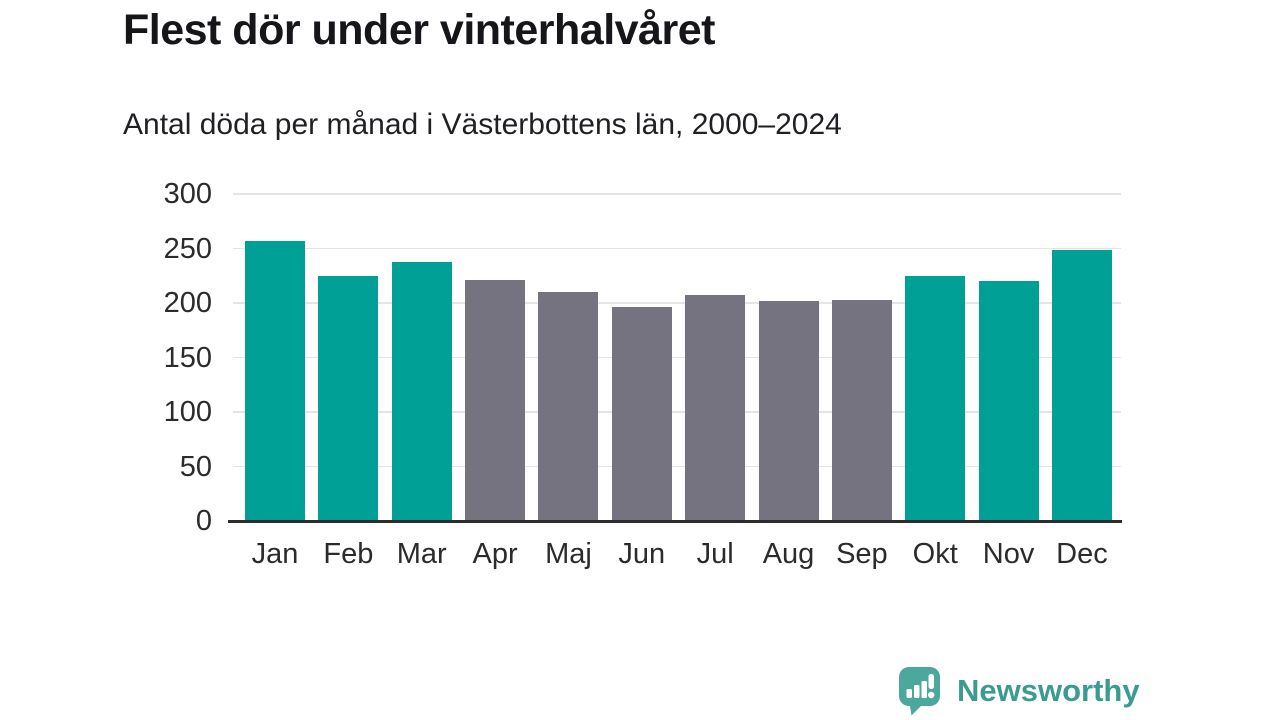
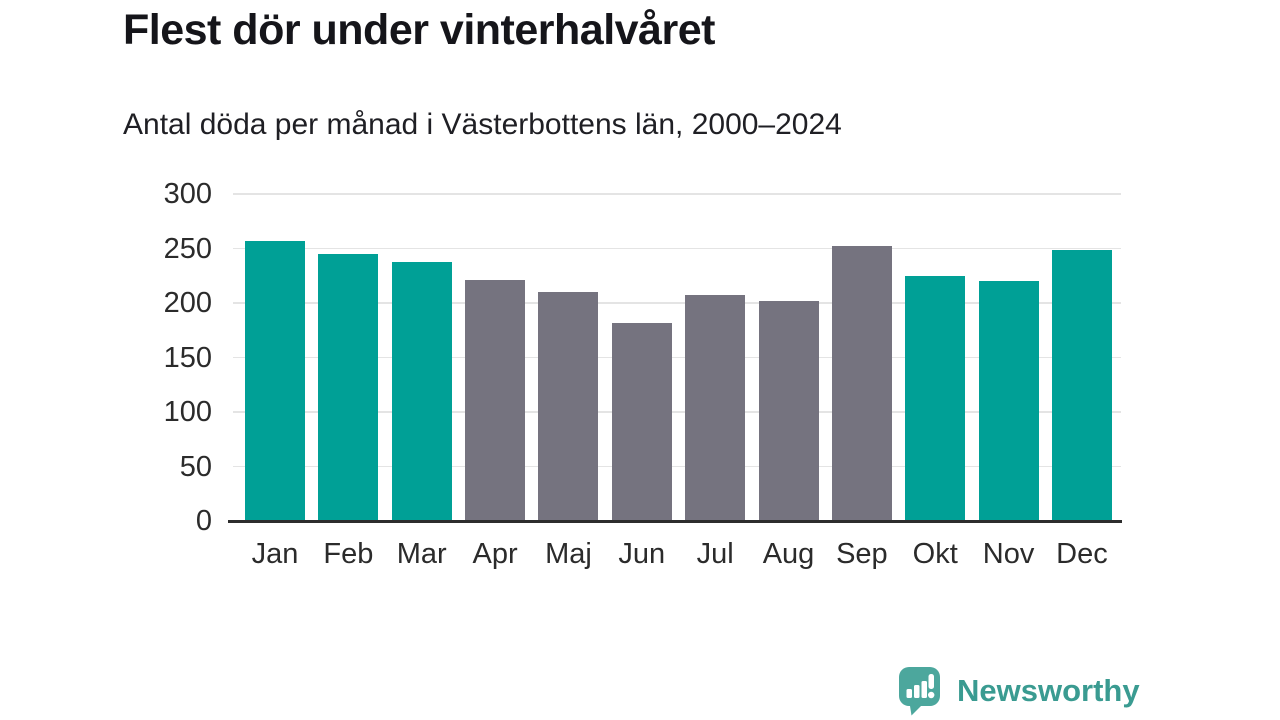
Feb: 225 -> 245
Jun: 196 -> 182
Sep: 203 -> 252
